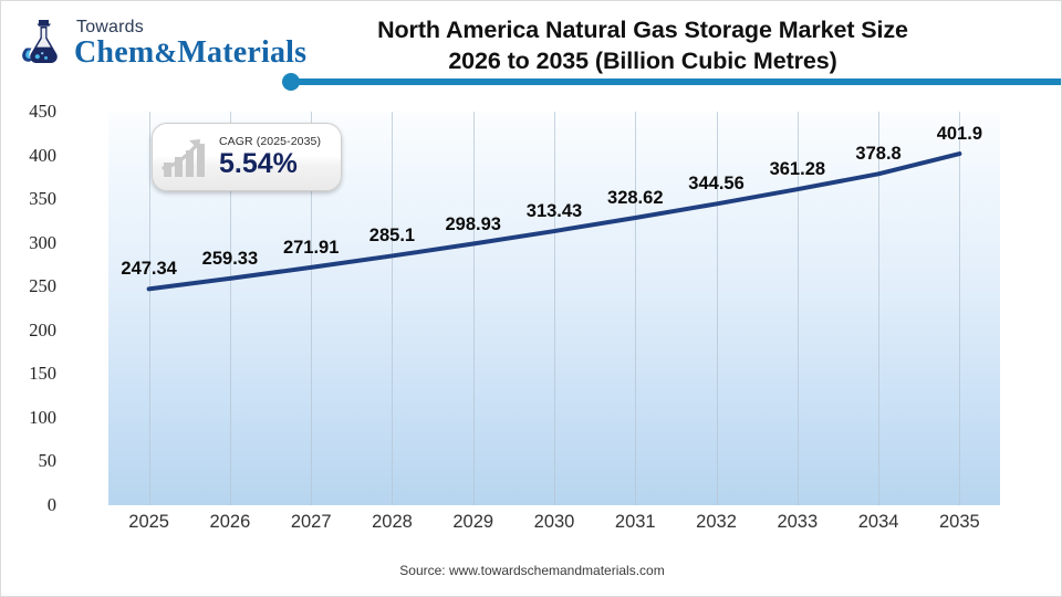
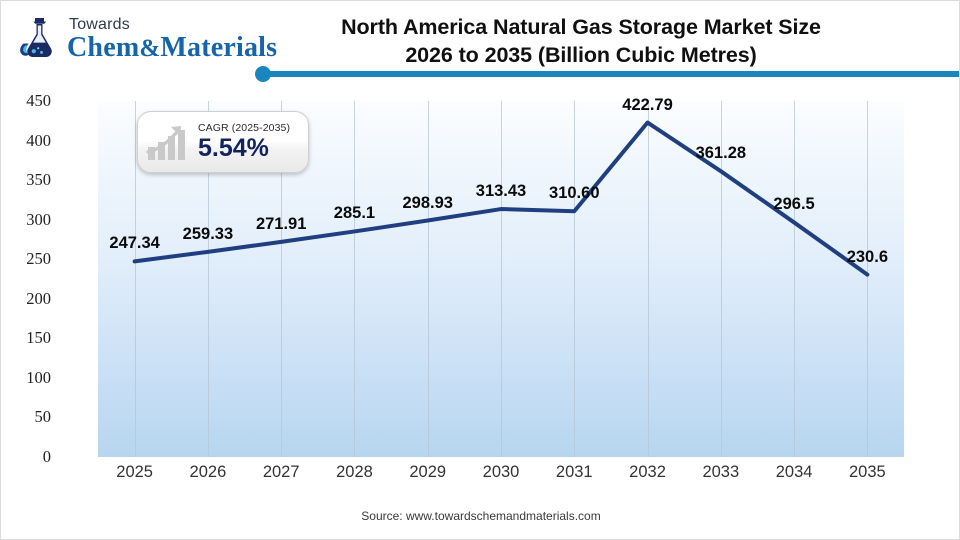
2031: 328.62 -> 310.60
2032: 344.56 -> 422.79
2034: 378.8 -> 296.5
2035: 401.9 -> 230.6
